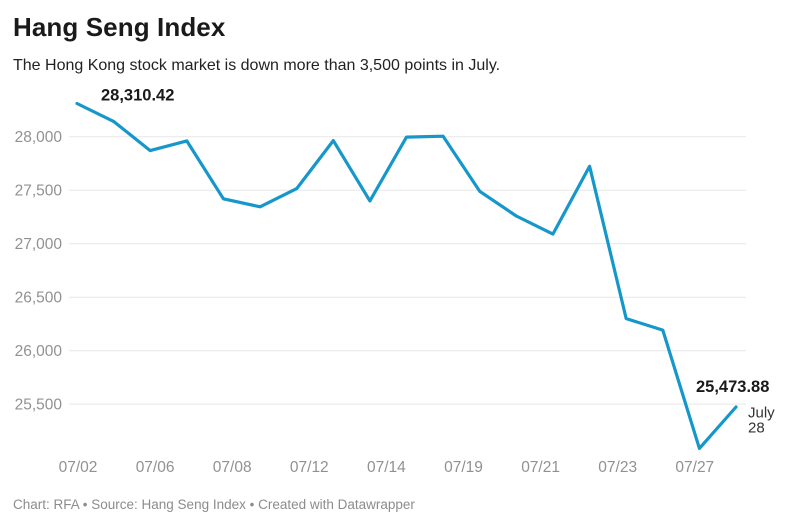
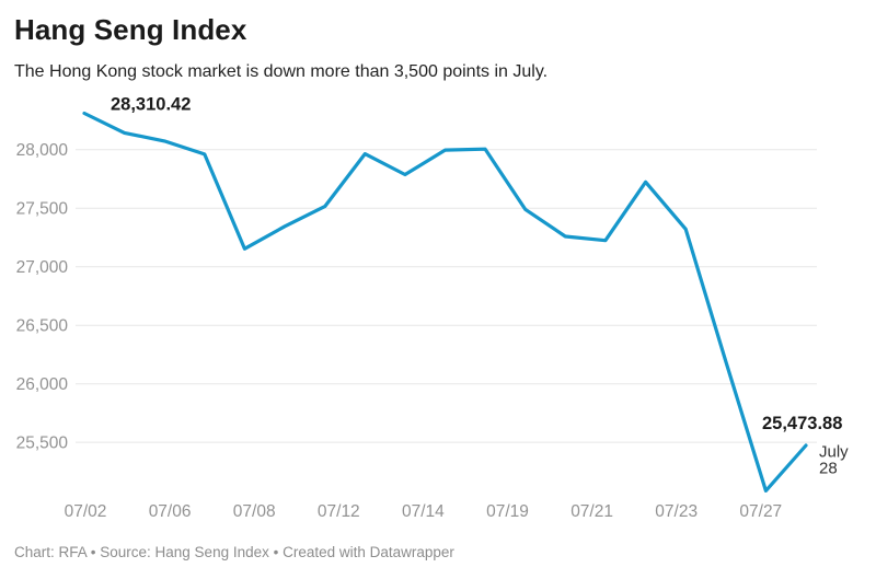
07/06: 27870 -> 28070
07/08: 27420 -> 27150
07/14: 27400 -> 27790
07/21: 27090 -> 27220
07/23: 26300 -> 27320
